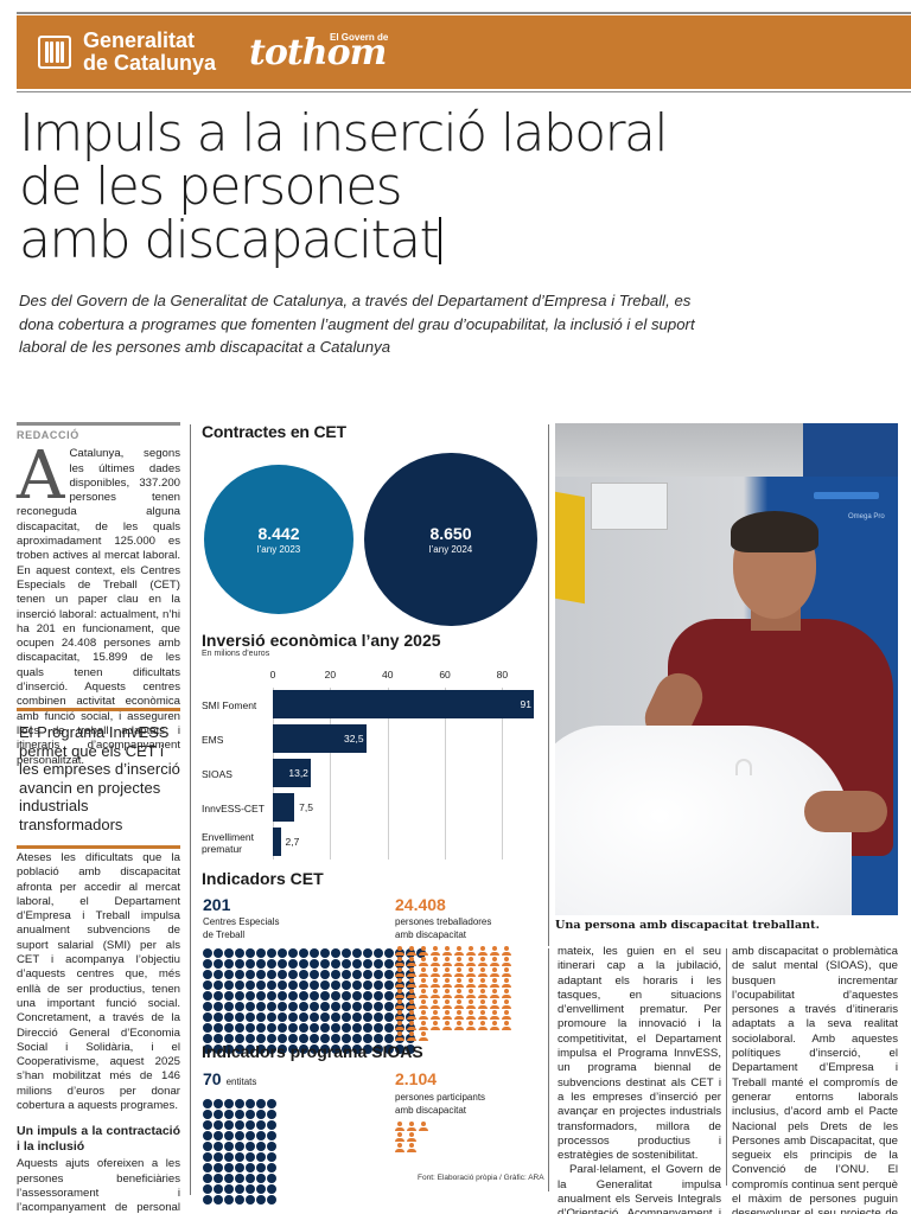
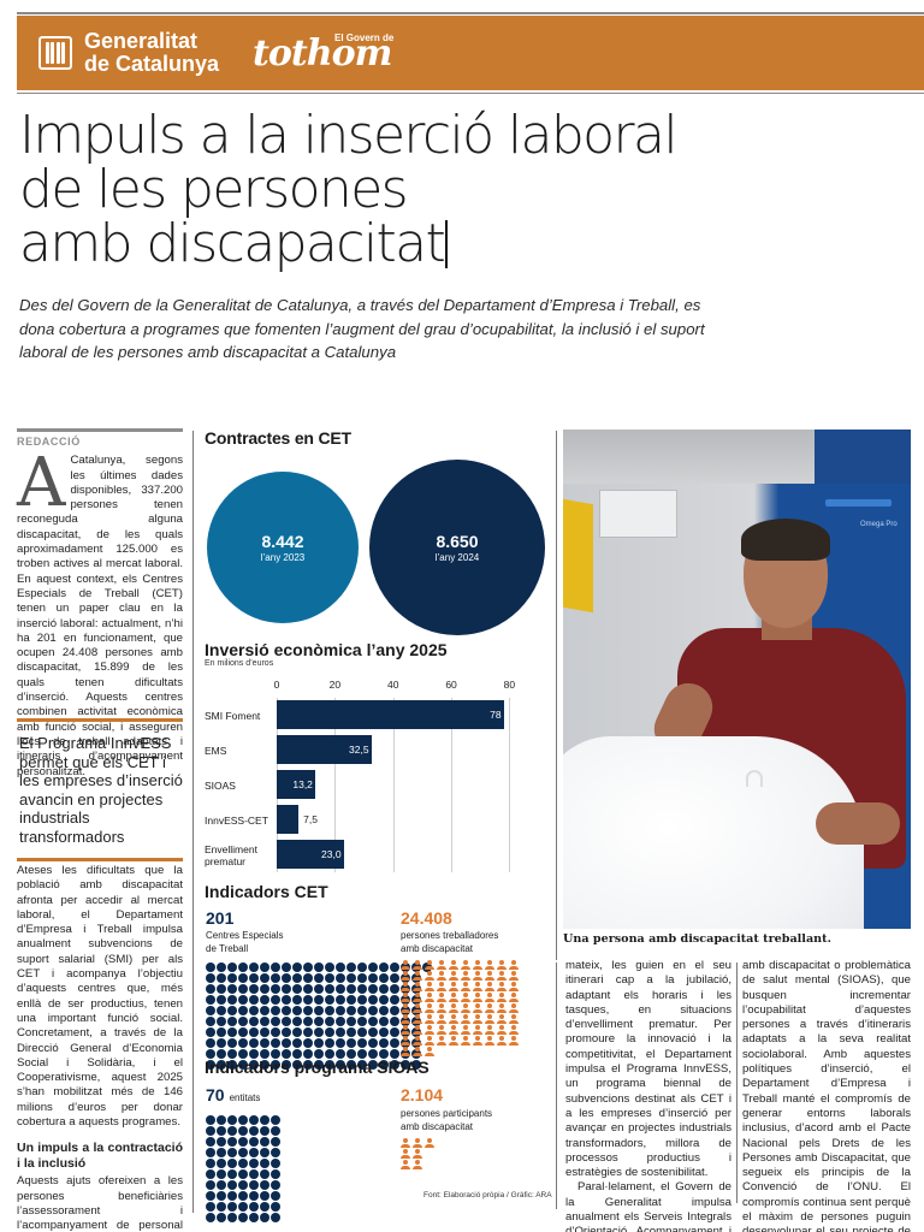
SMI Foment: 91 -> 78
Envelliment prematur: 2,7 -> 23,0
